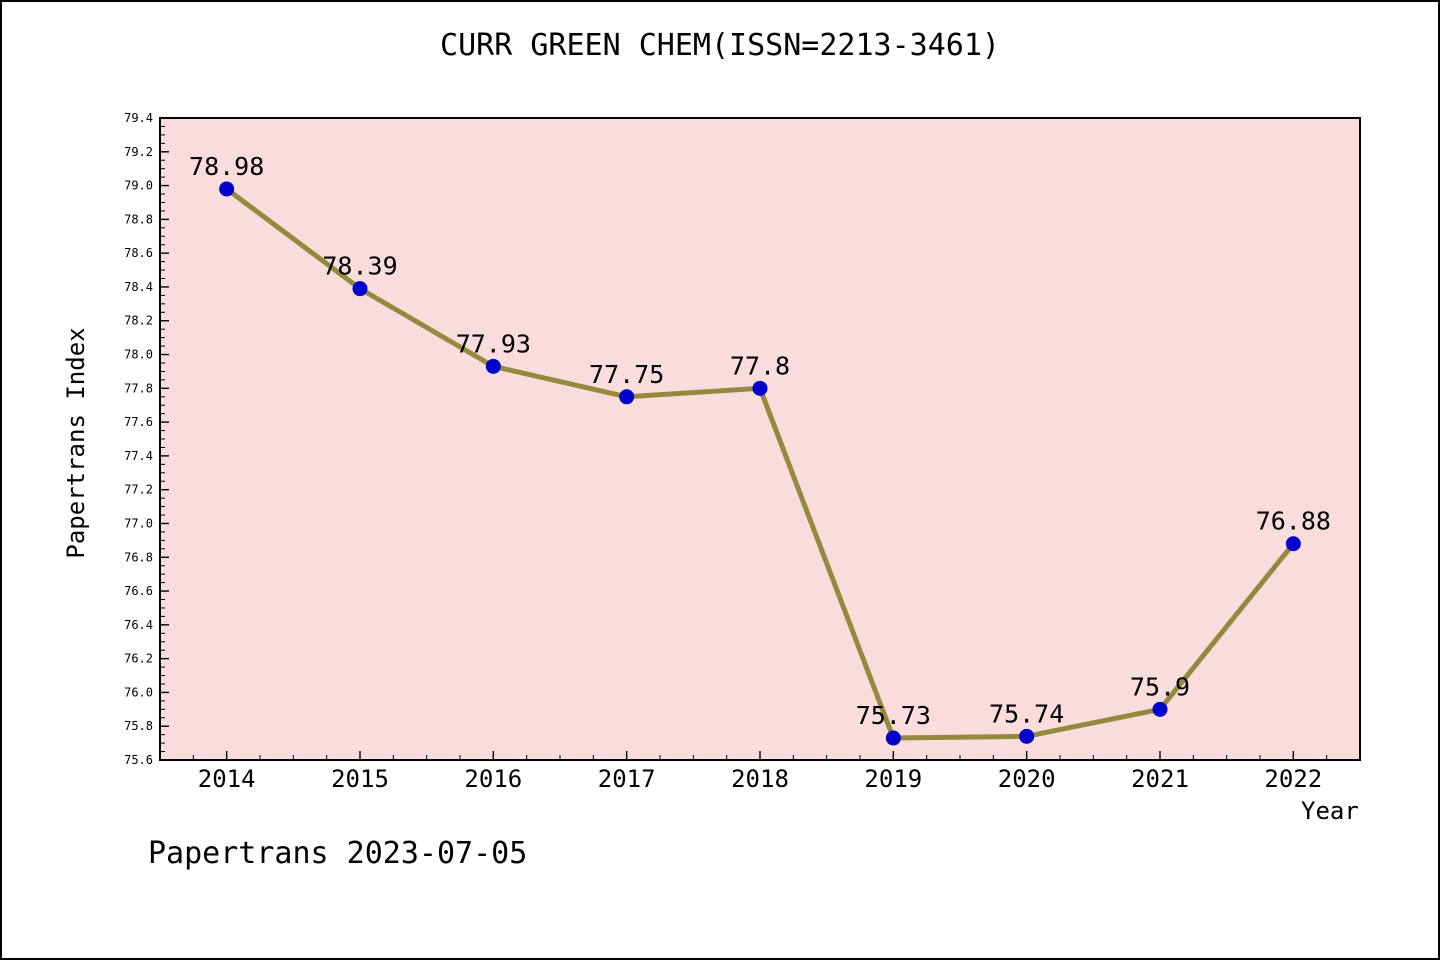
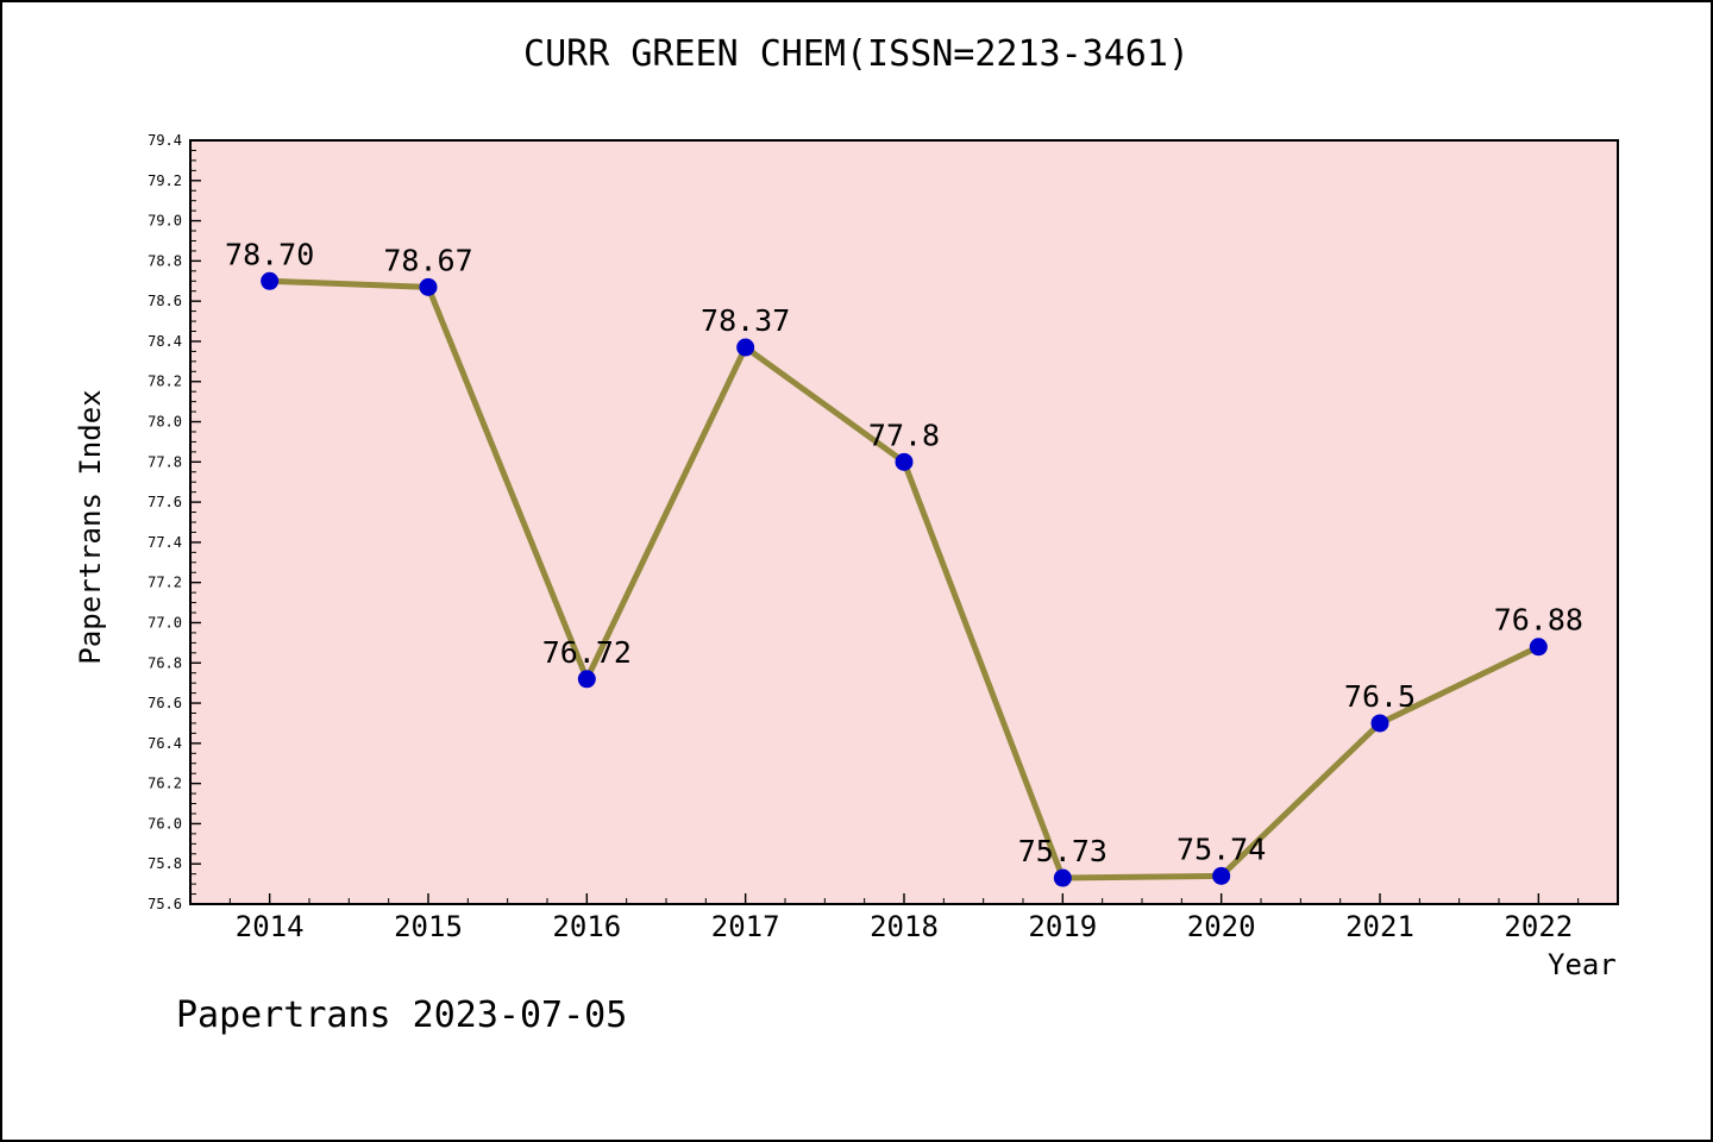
2014: 78.98 -> 78.70
2015: 78.39 -> 78.67
2016: 77.93 -> 76.72
2017: 77.75 -> 78.37
2021: 75.9 -> 76.5
